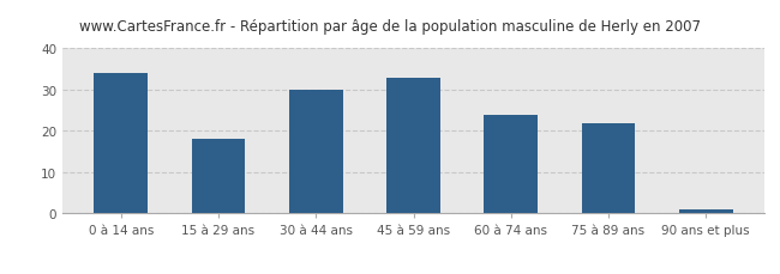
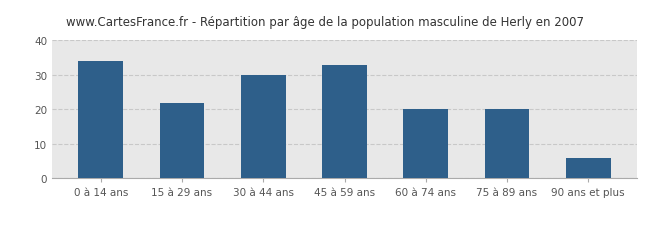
15 à 29 ans: 18 -> 22
60 à 74 ans: 24 -> 20
75 à 89 ans: 22 -> 20
90 ans et plus: 1 -> 6
